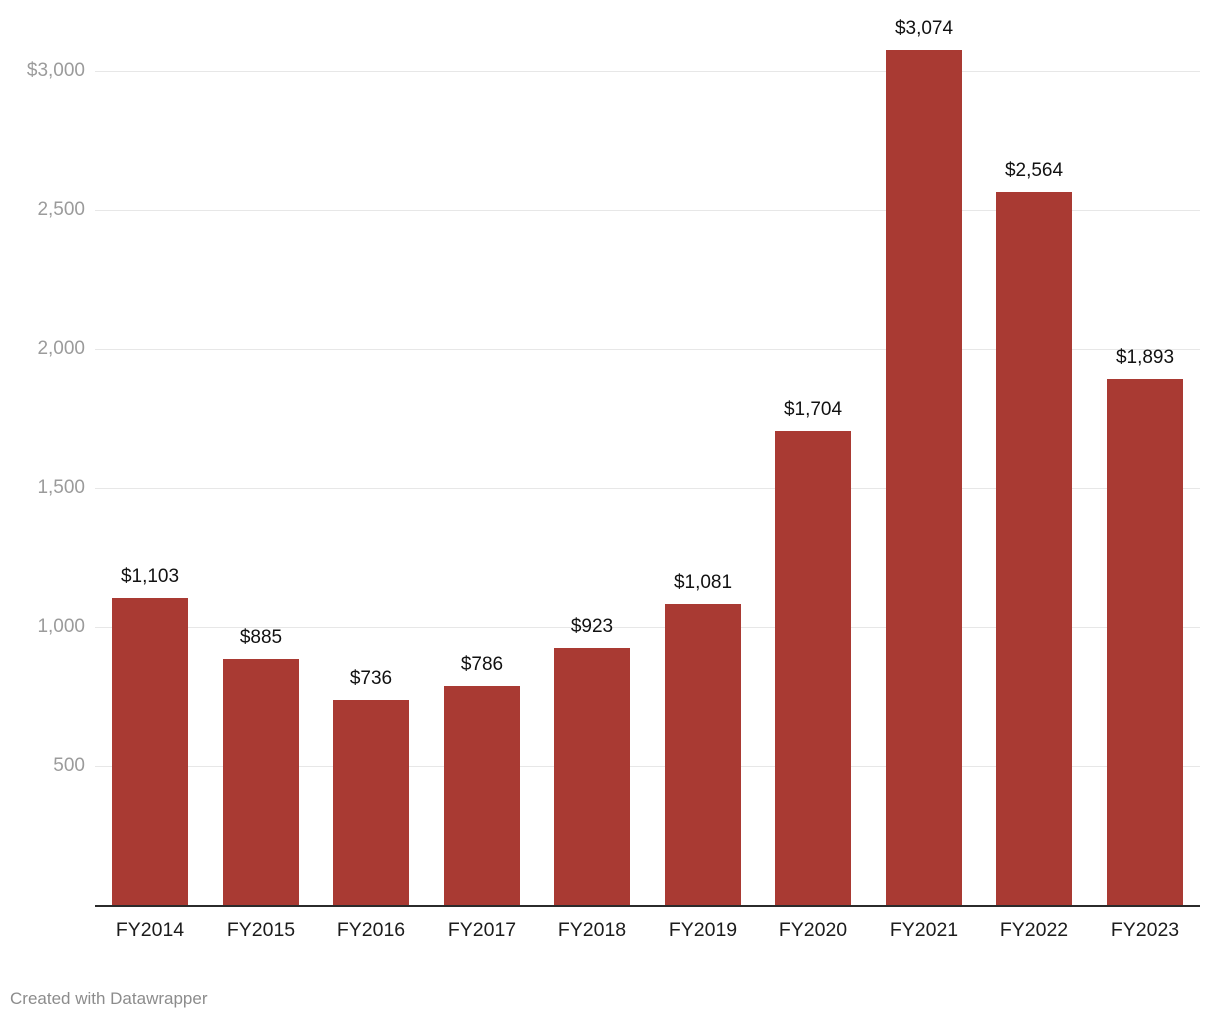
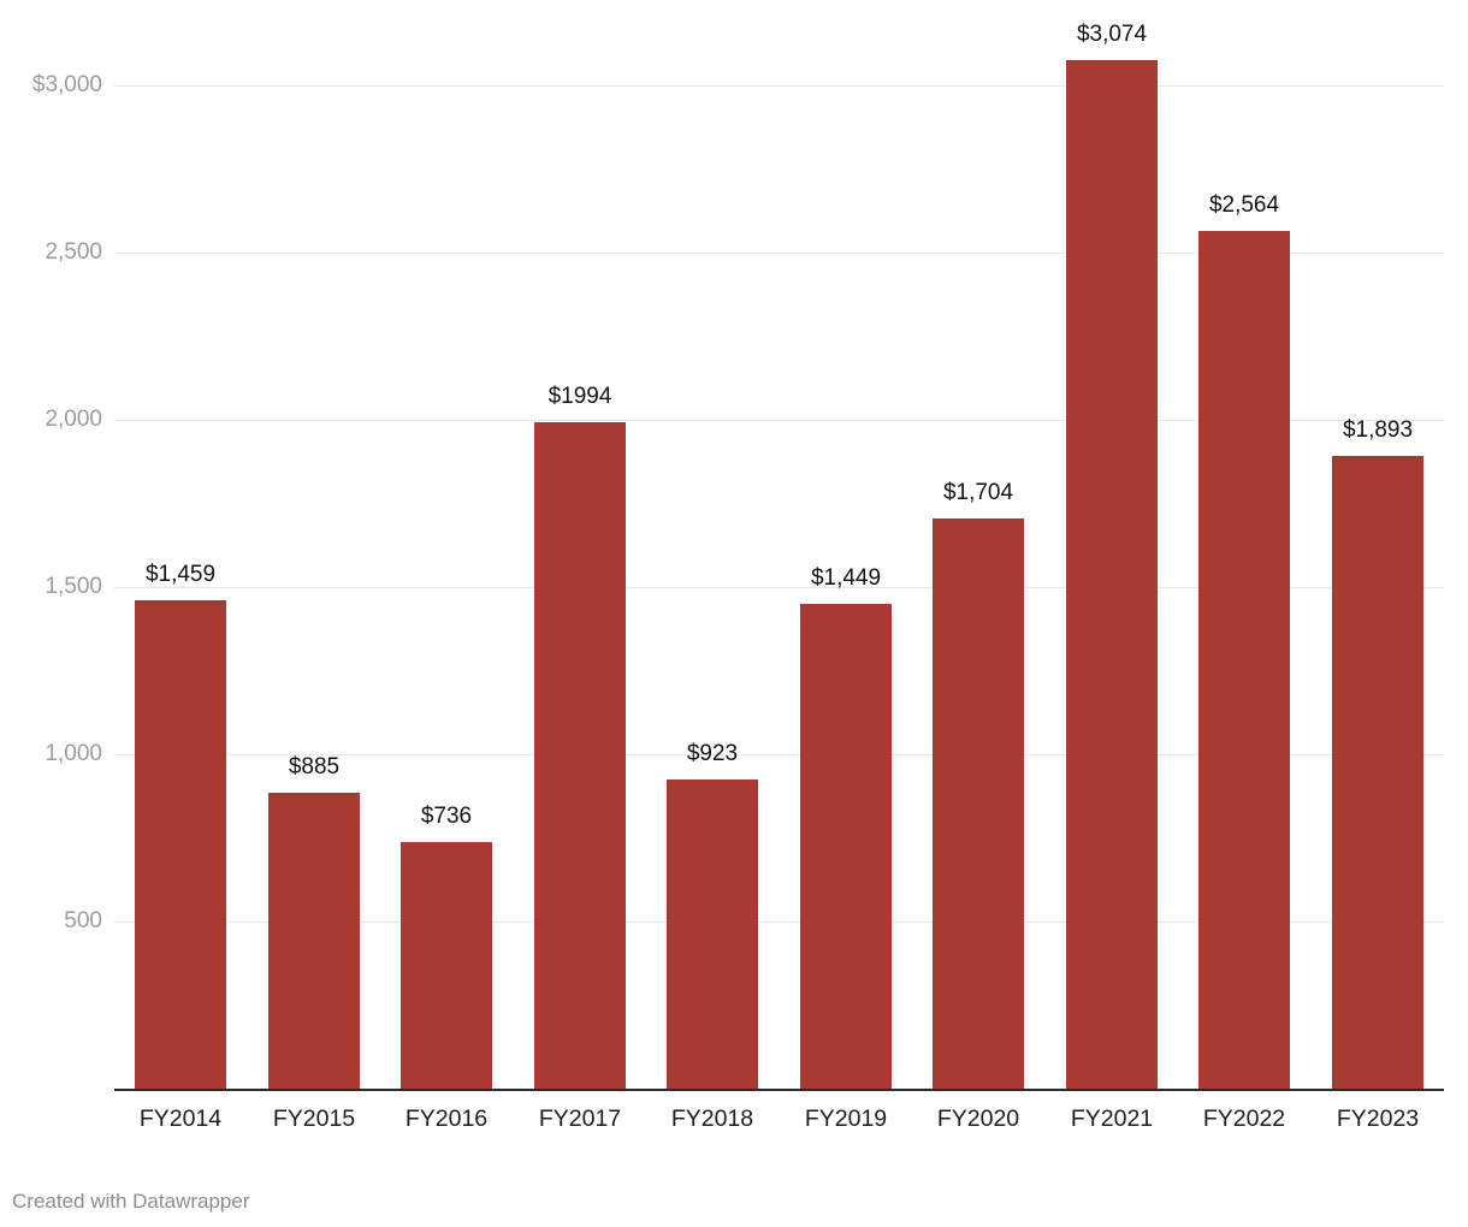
FY2014: $1,103 -> $1,459
FY2017: $786 -> $1994
FY2019: $1,081 -> $1,449
